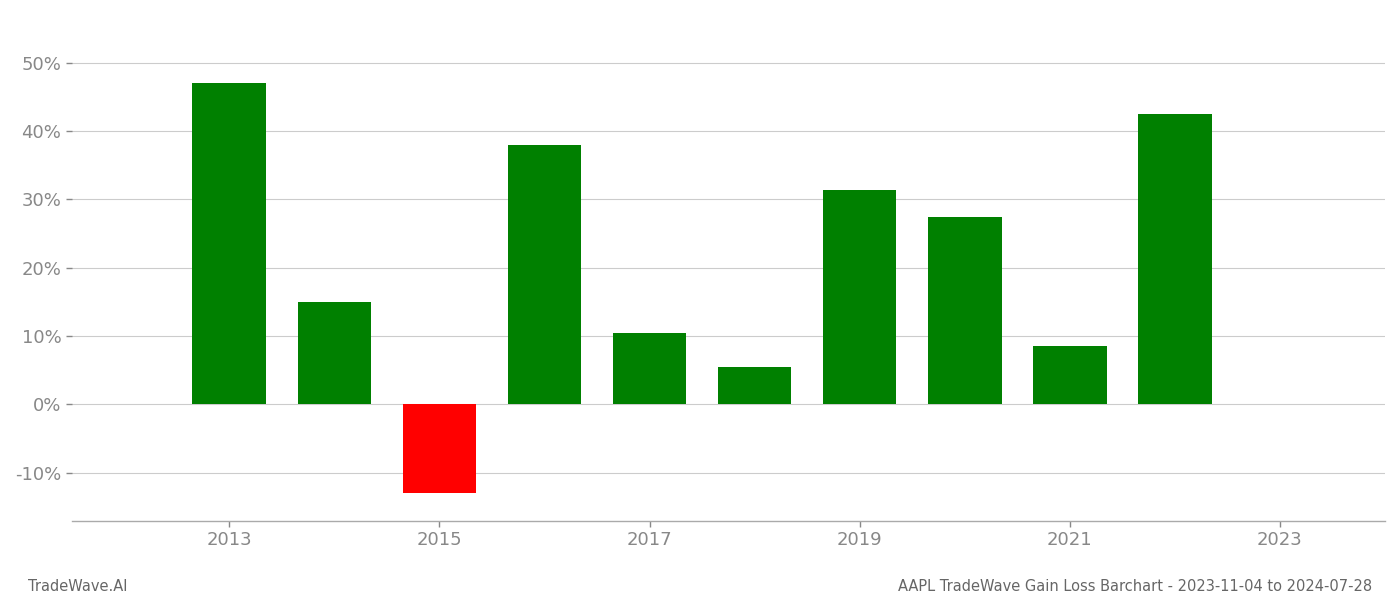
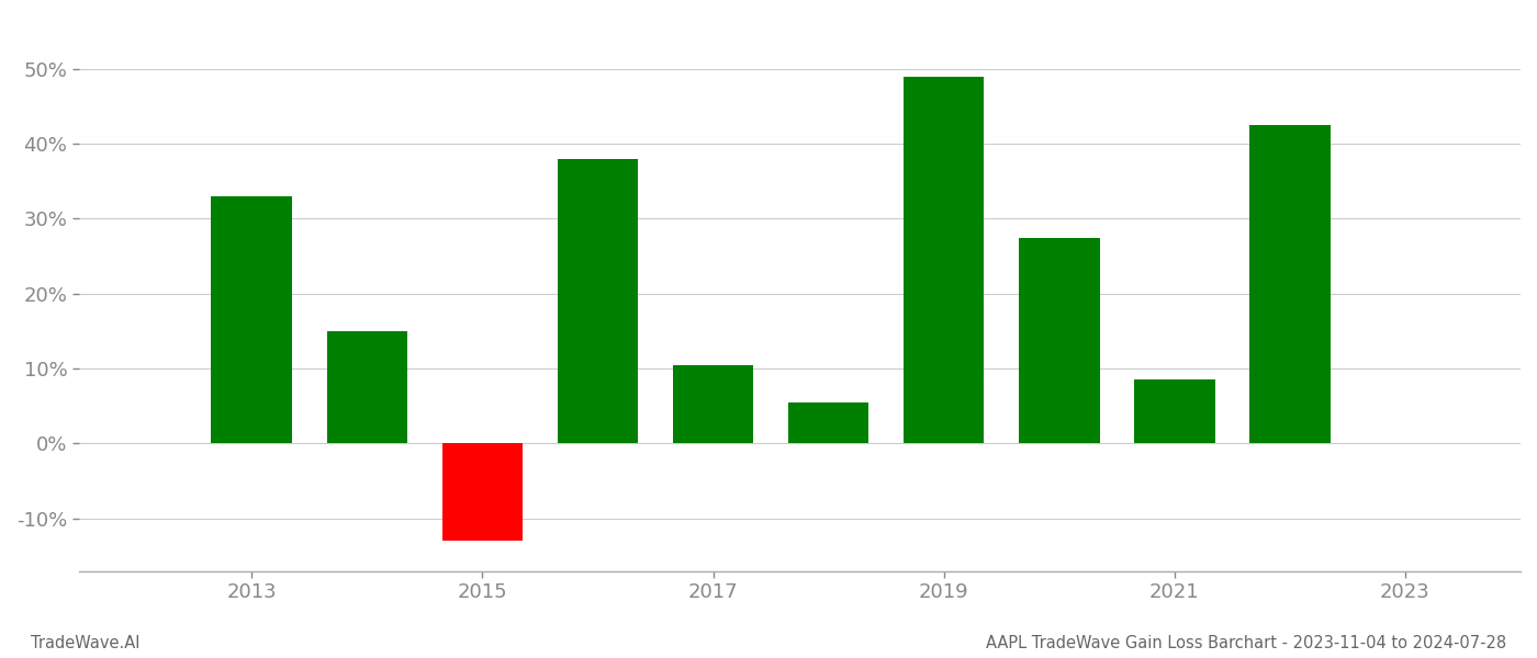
2013: 47.0% -> 33.0%
2019: 31.4% -> 49.0%
